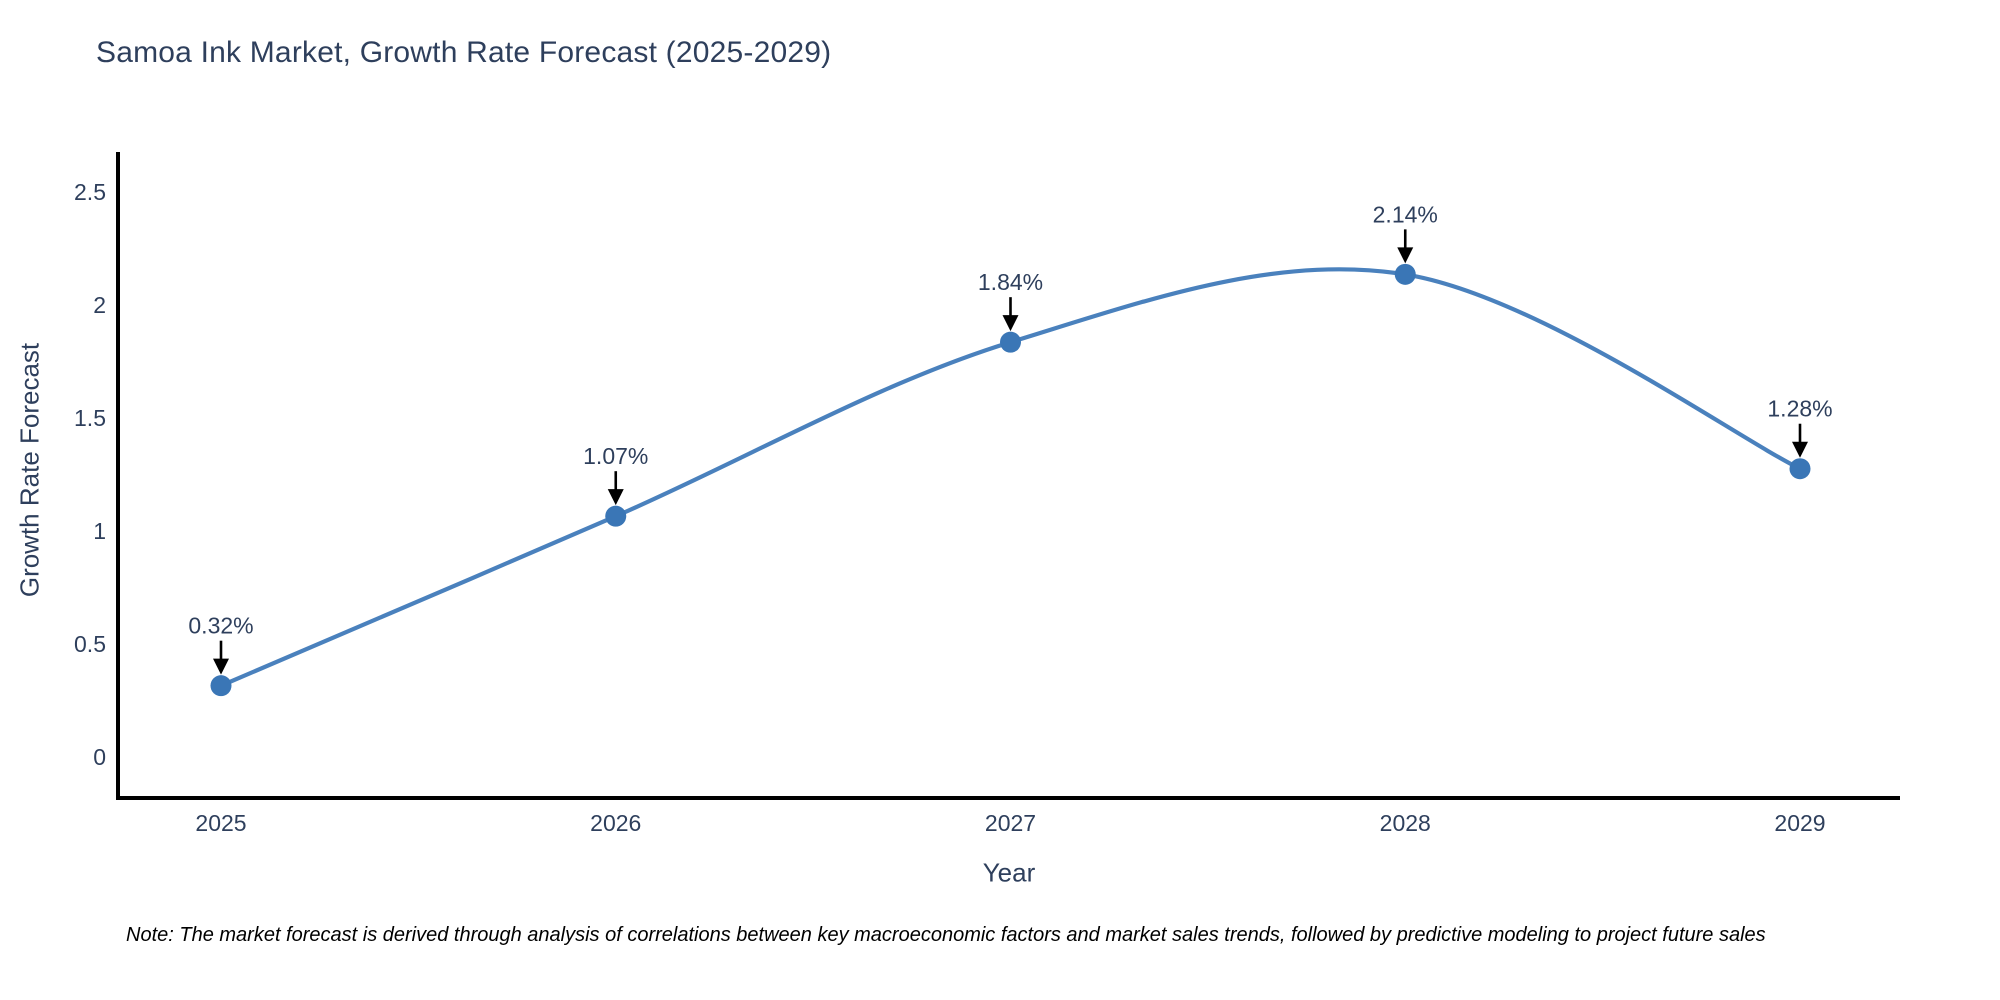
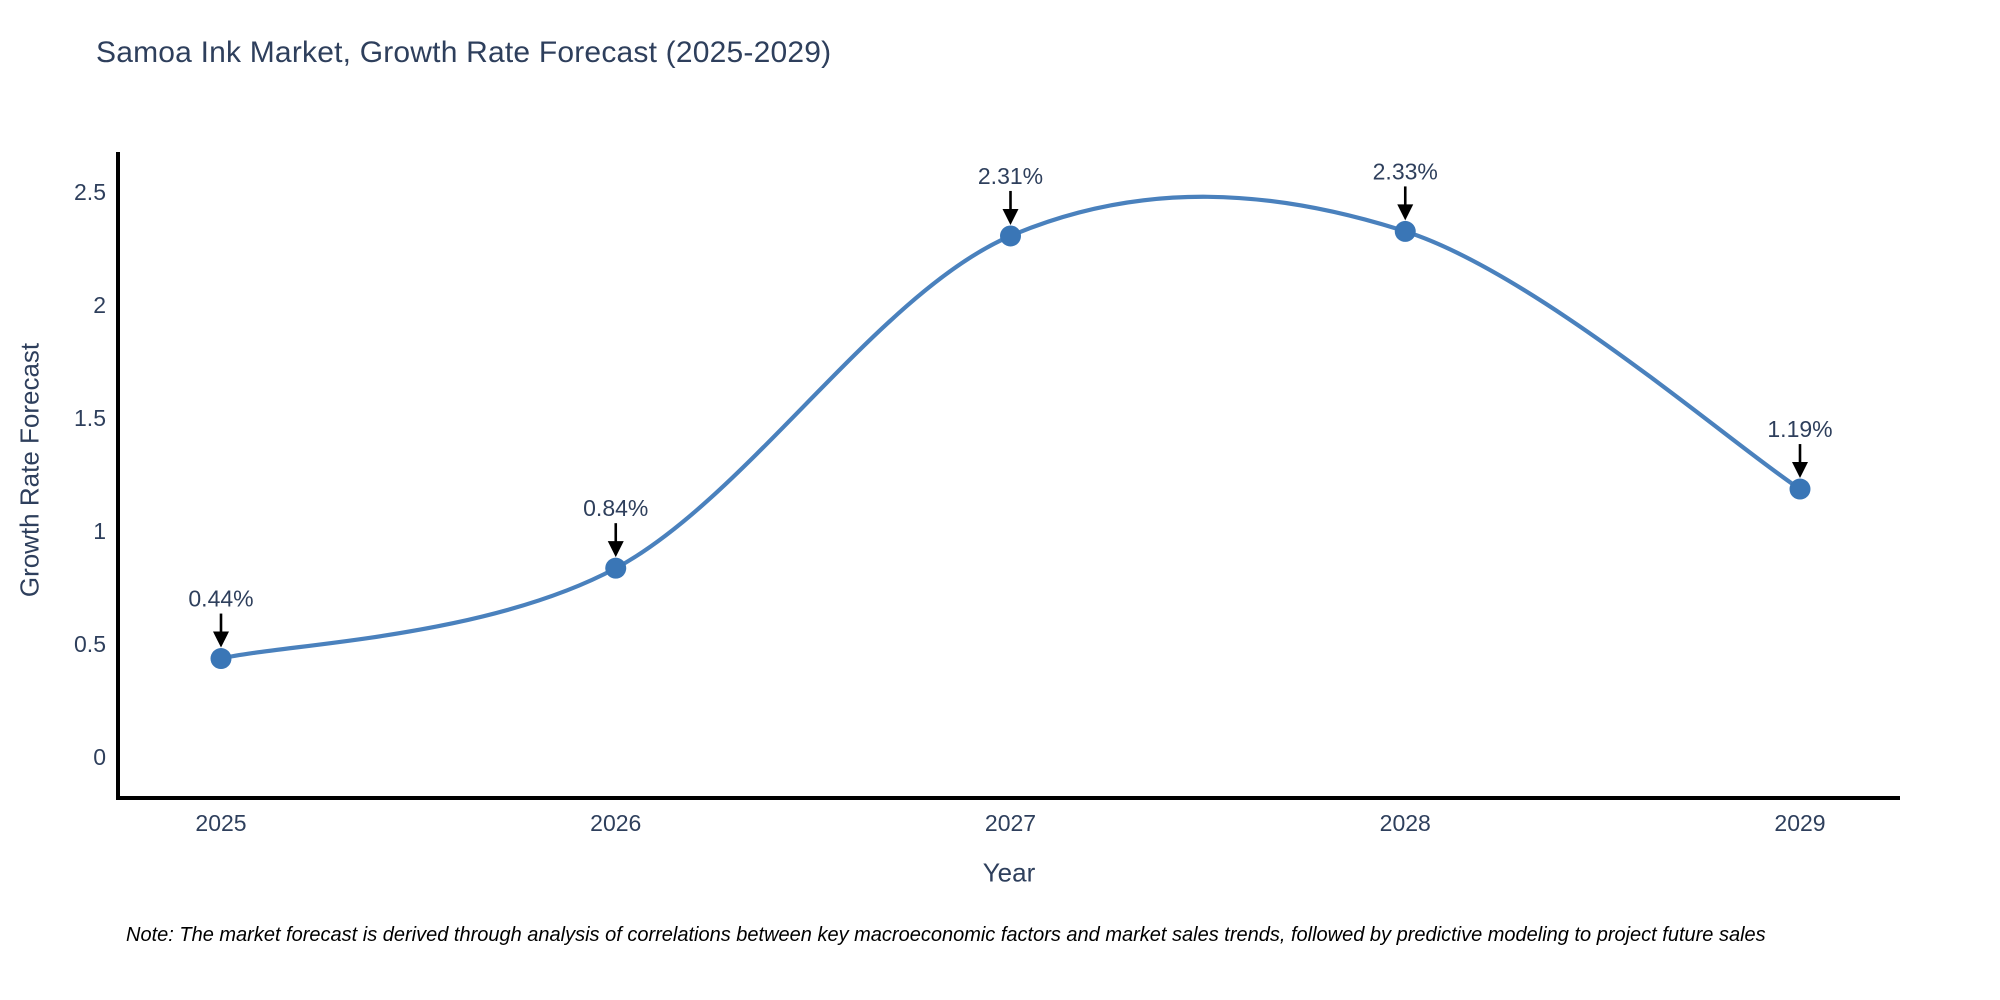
2025: 0.32% -> 0.44%
2026: 1.07% -> 0.84%
2027: 1.84% -> 2.31%
2028: 2.14% -> 2.33%
2029: 1.28% -> 1.19%
